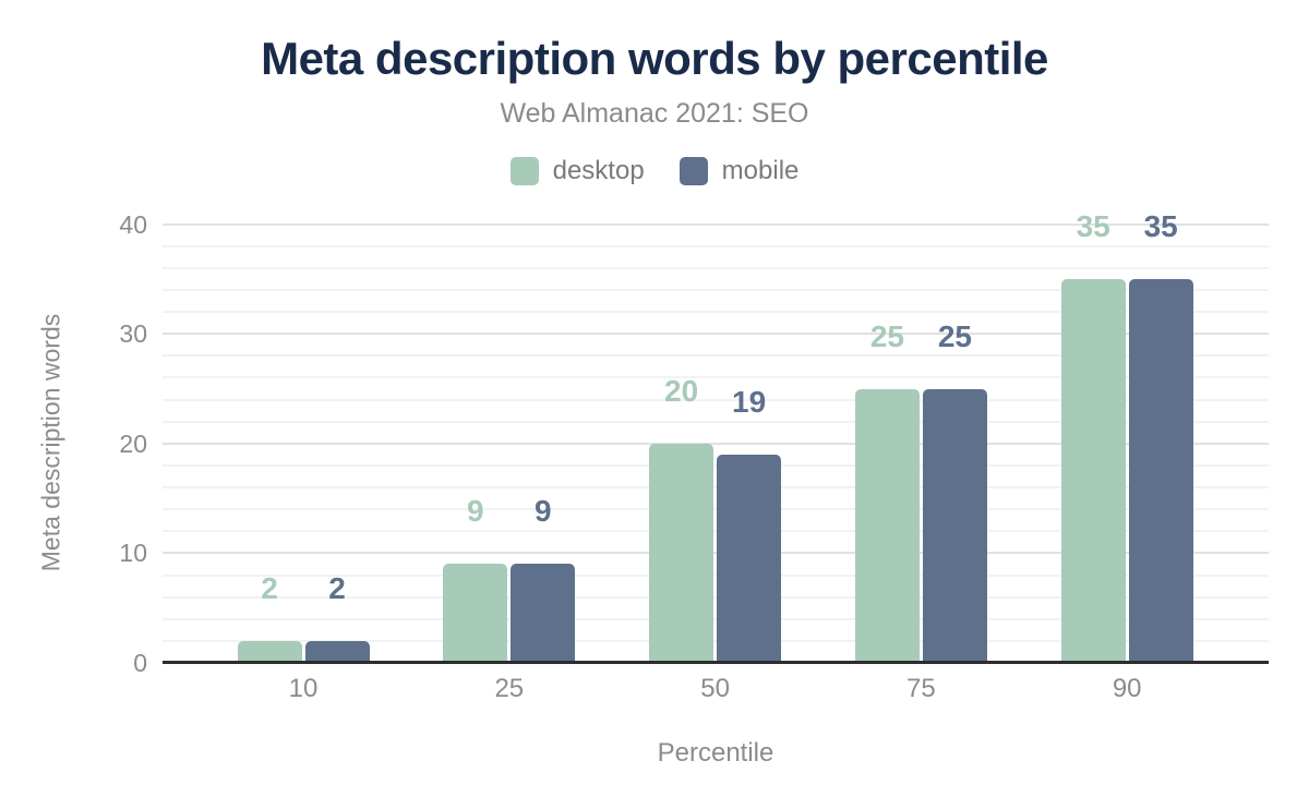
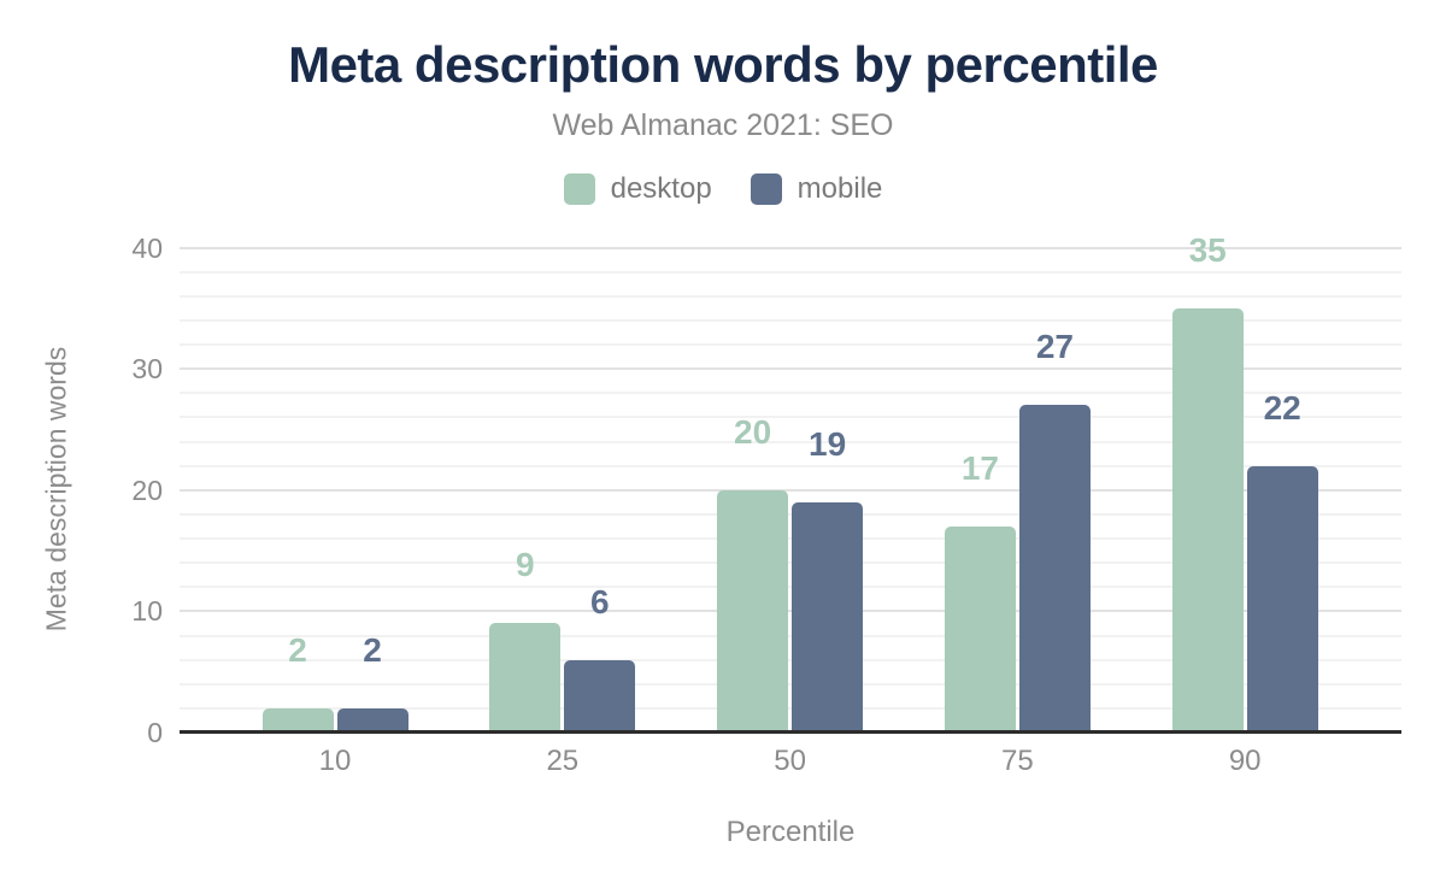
mobile/25: 9 -> 6
desktop/75: 25 -> 17
mobile/75: 25 -> 27
mobile/90: 35 -> 22
